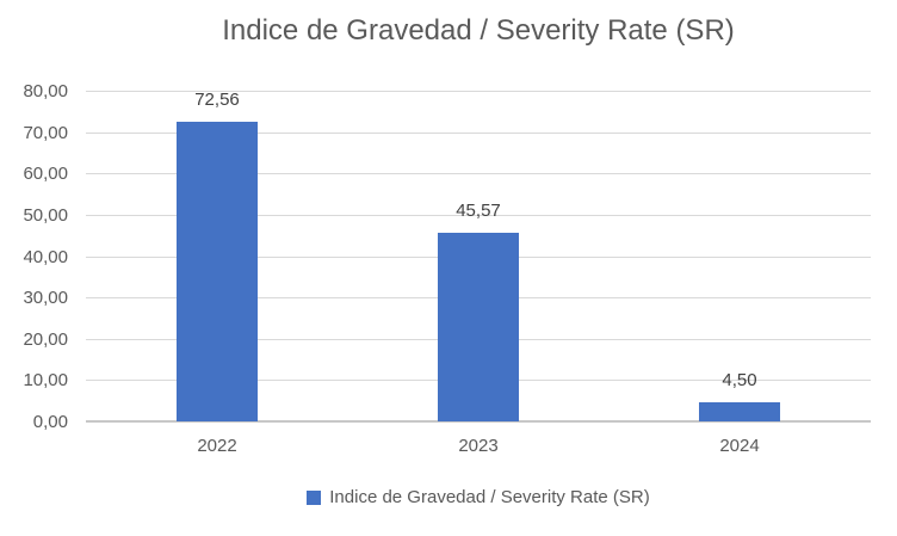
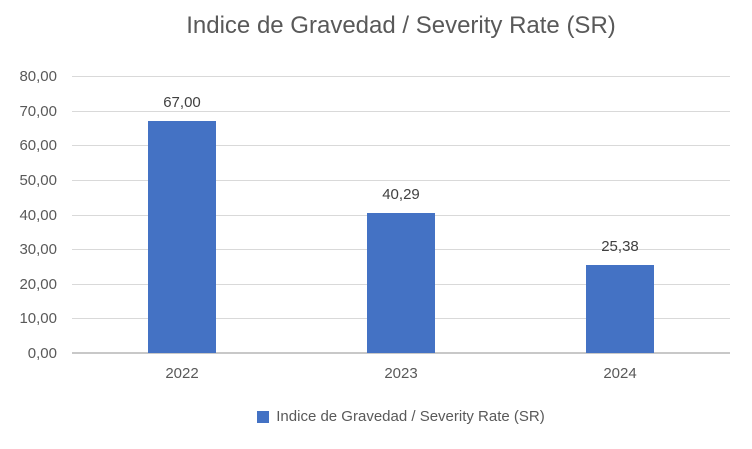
2022: 72,56 -> 67,00
2023: 45,57 -> 40,29
2024: 4,50 -> 25,38
